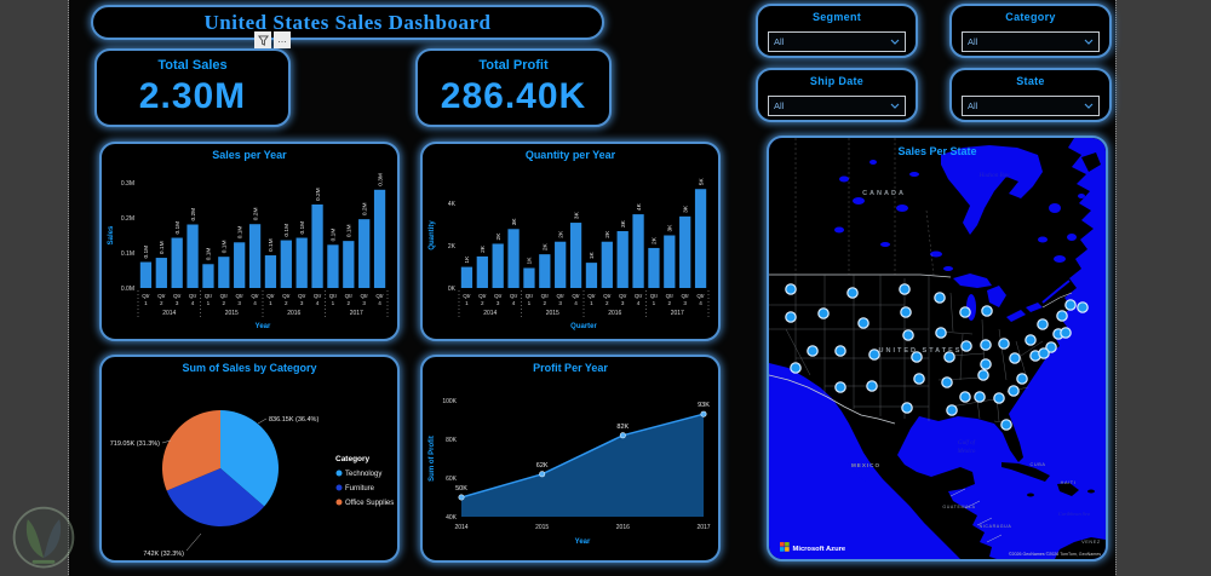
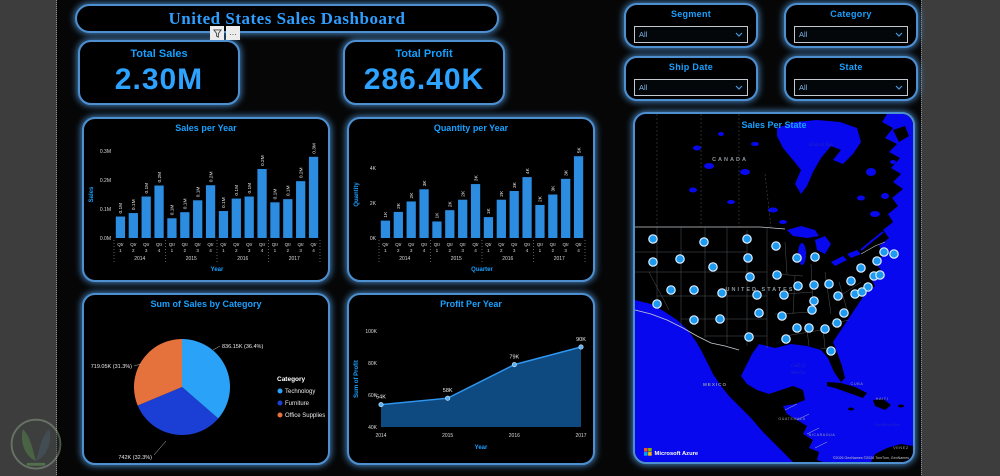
Profit Per Year/2014: 50K -> 54K
Profit Per Year/2015: 62K -> 58K
Profit Per Year/2016: 82K -> 79K
Profit Per Year/2017: 93K -> 90K
